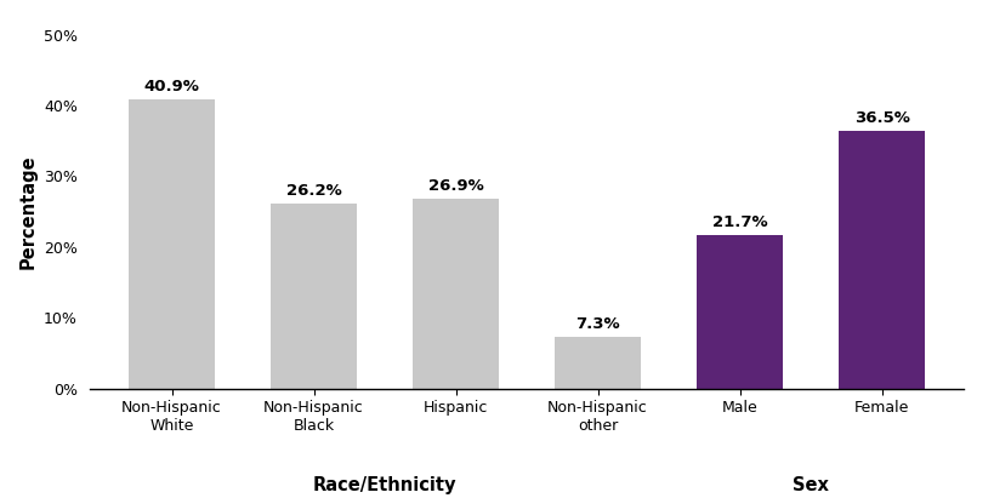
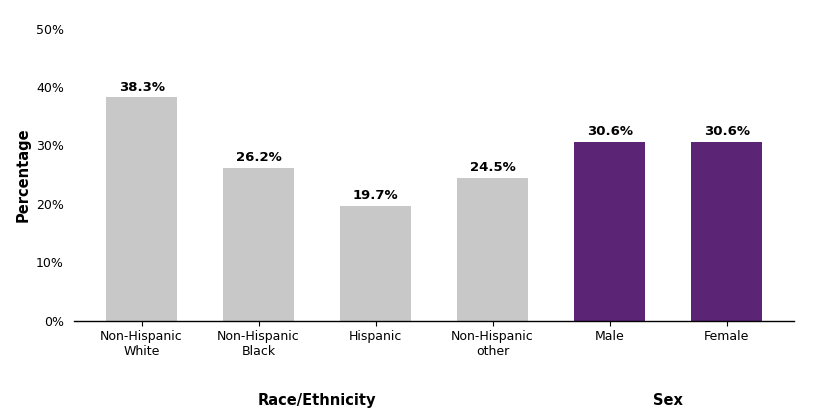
Non-Hispanic White: 40.9% -> 38.3%
Hispanic: 26.9% -> 19.7%
Non-Hispanic other: 7.3% -> 24.5%
Male: 21.7% -> 30.6%
Female: 36.5% -> 30.6%
